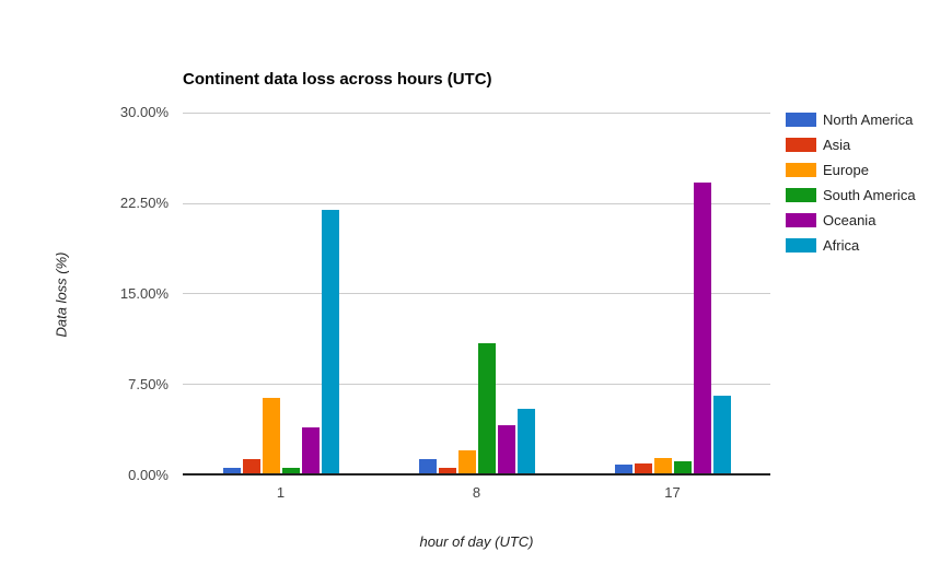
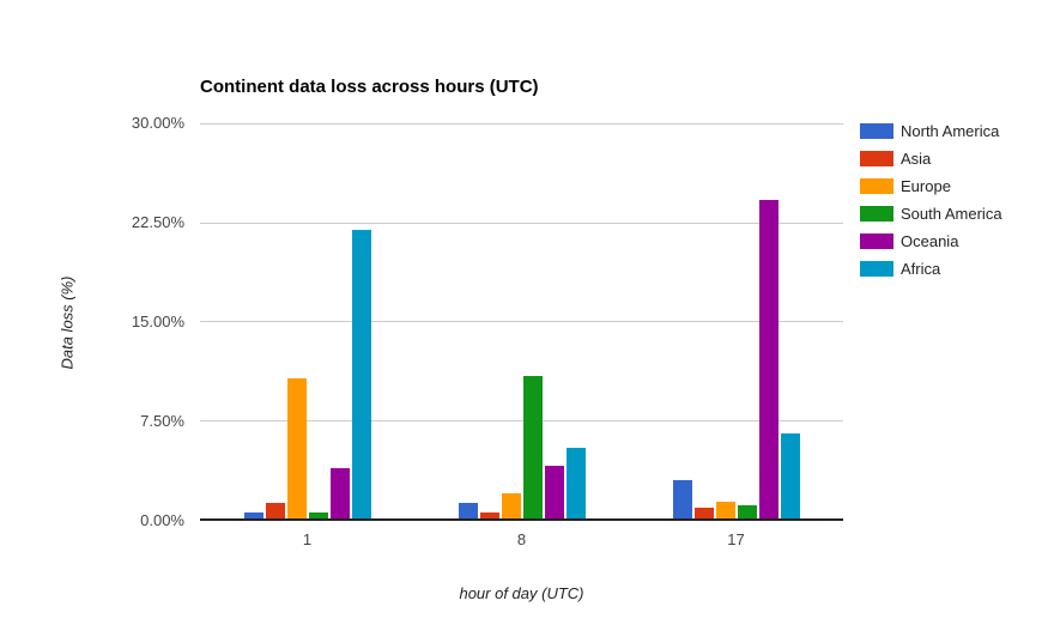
Europe/1: 6.3% -> 10.6%
North America/17: 0.7% -> 2.9%
